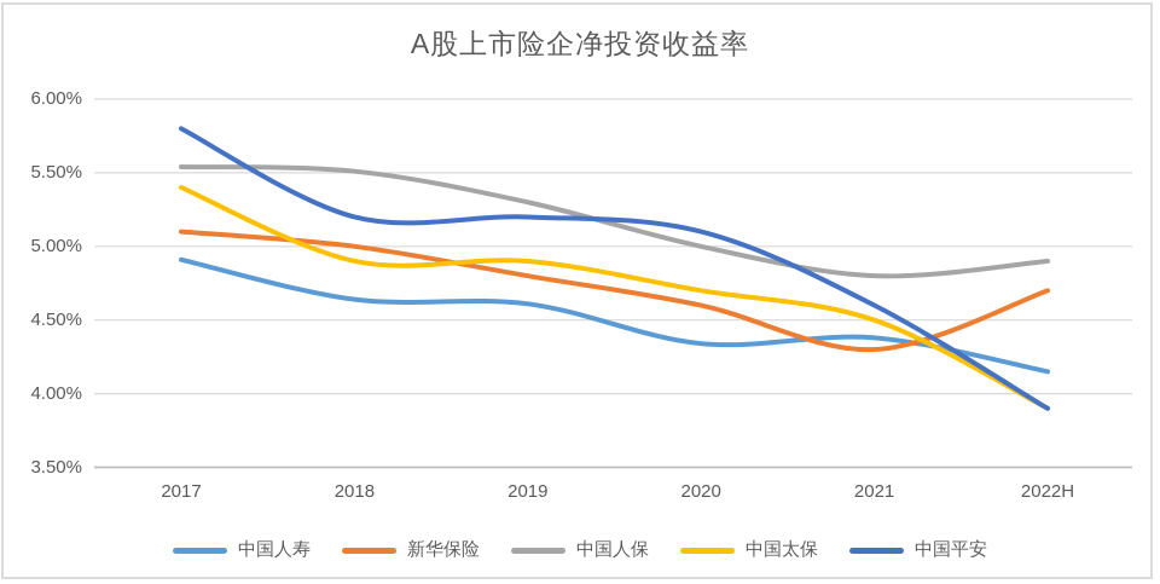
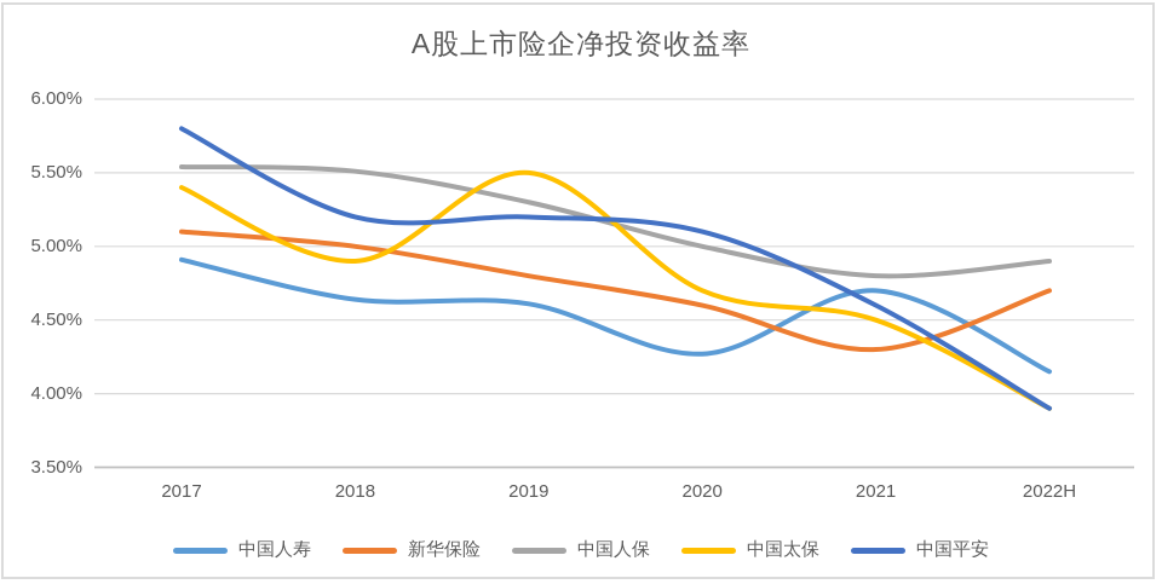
中国太保/2019: 4.9% -> 5.5%
中国人寿/2020: 4.34% -> 4.27%
中国人寿/2021: 4.38% -> 4.70%
